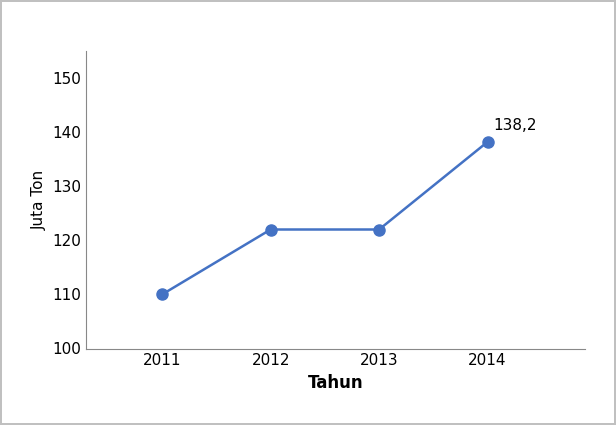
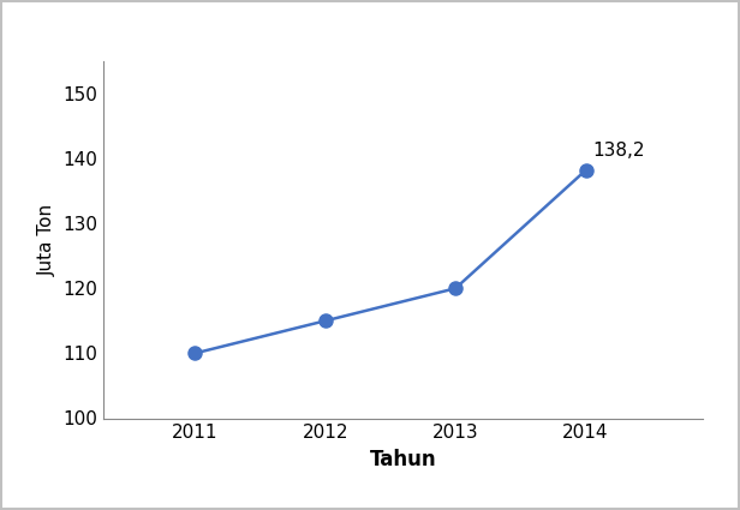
2012: 122.0 -> 115.0
2013: 122.0 -> 120.0
